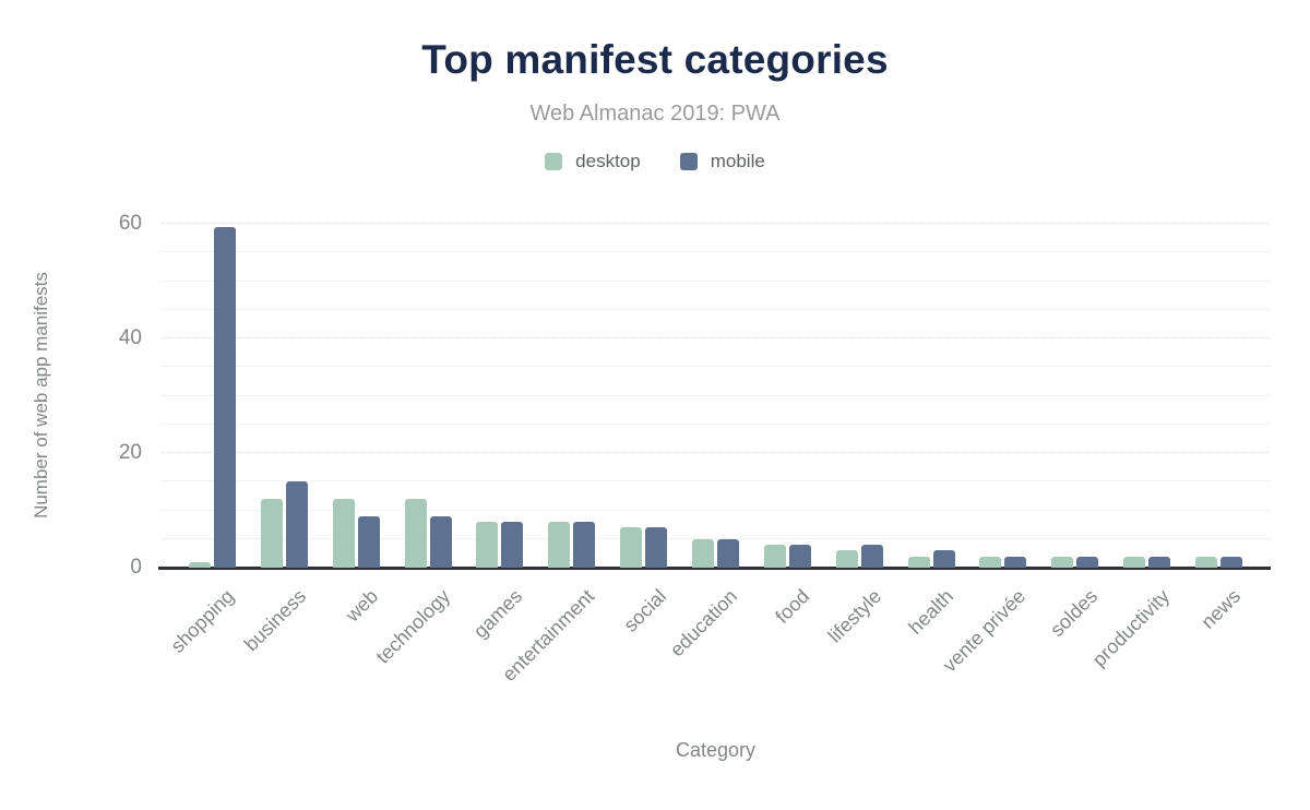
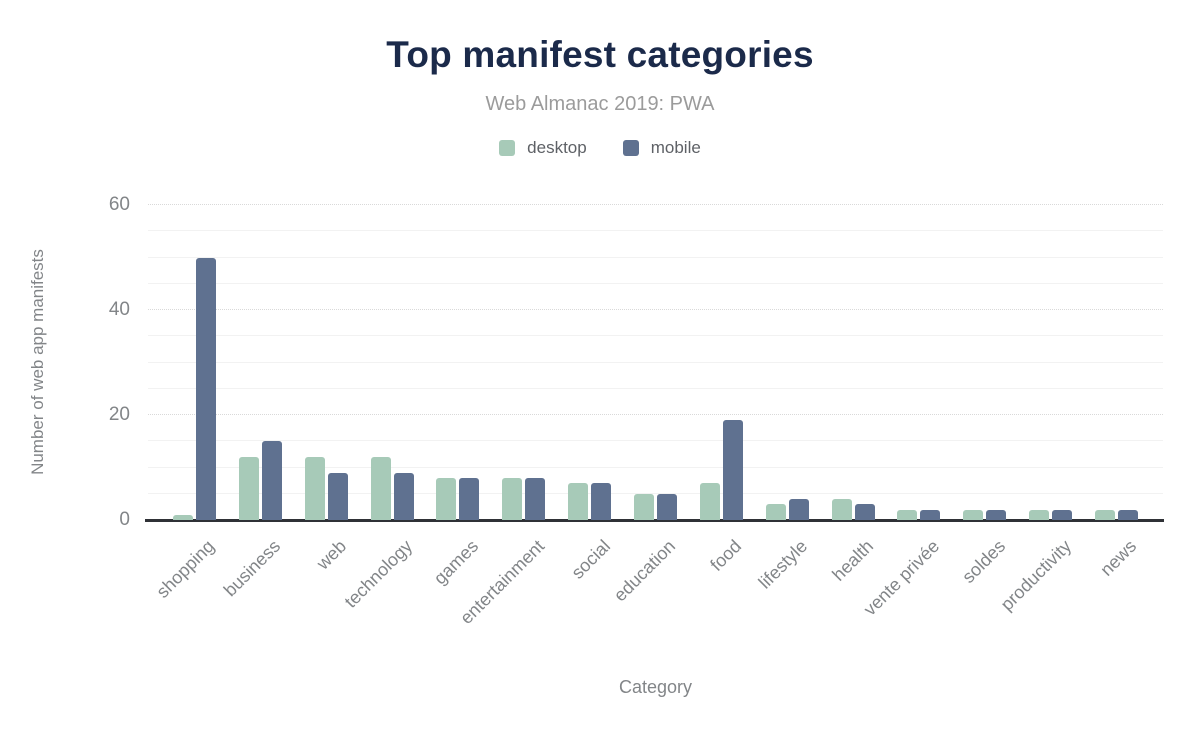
mobile/shopping: 60 -> 50
desktop/food: 4 -> 7
mobile/food: 4 -> 19
desktop/health: 2 -> 4
